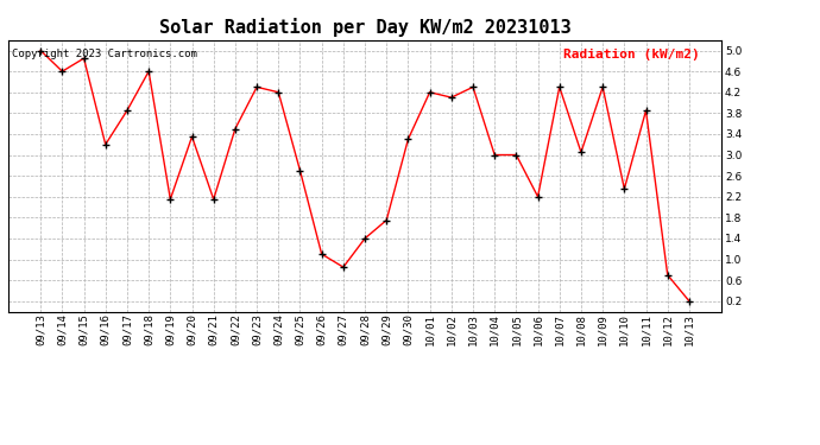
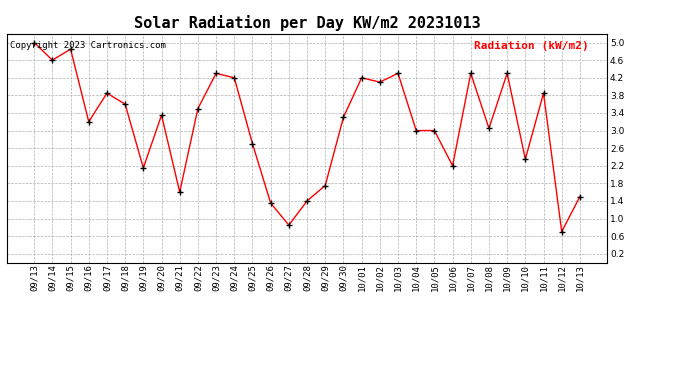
09/18: 4.60 -> 3.60
09/21: 2.15 -> 1.60
09/26: 1.10 -> 1.35
10/13: 0.20 -> 1.50
